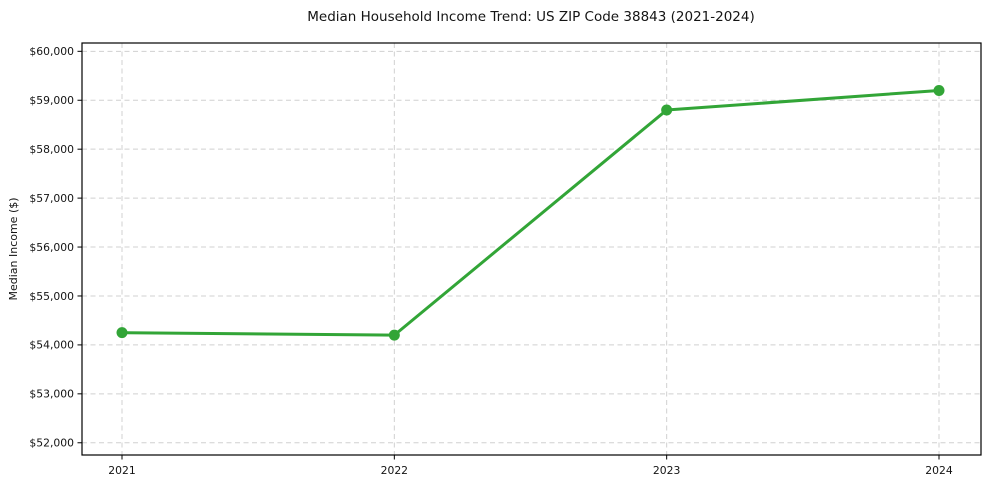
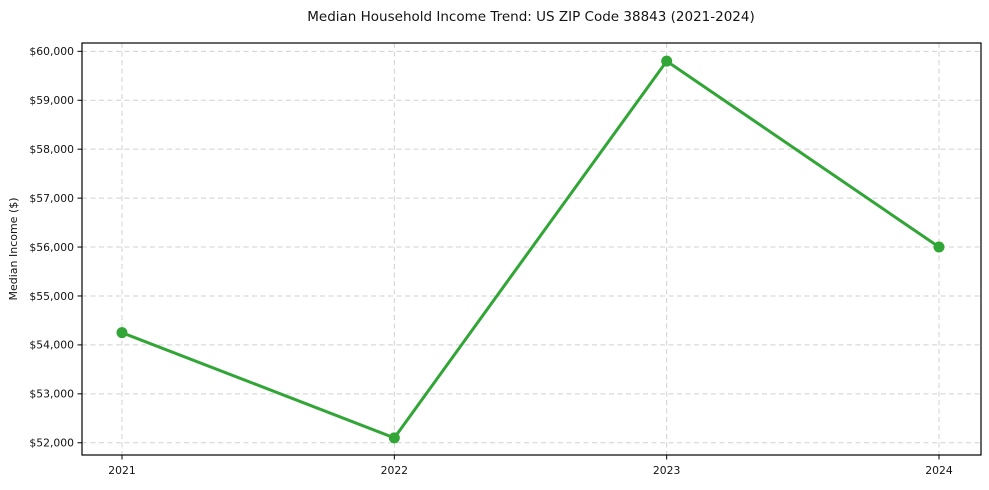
2022: $54200 -> $52100
2023: $58800 -> $59800
2024: $59200 -> $56000
